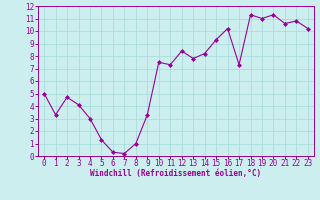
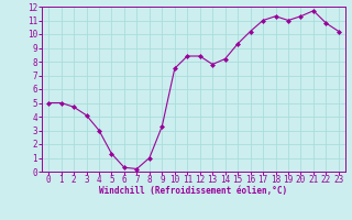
1: 3.3 -> 5.0
11: 7.3 -> 8.4
17: 7.3 -> 11.0
21: 10.6 -> 11.7
